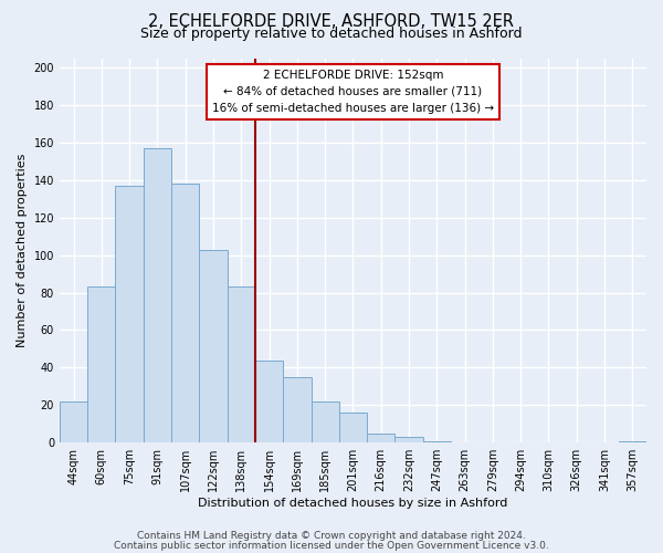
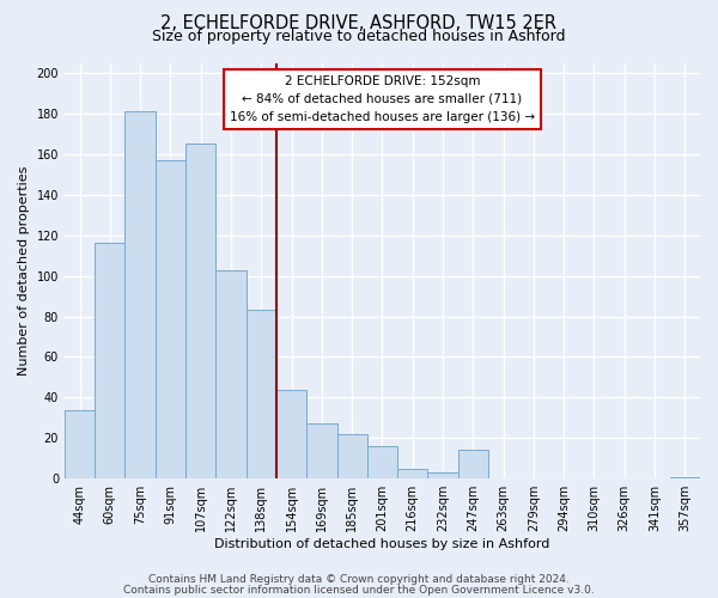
44sqm: 22 -> 34
60sqm: 83 -> 116
75sqm: 137 -> 181
107sqm: 138 -> 165
169sqm: 35 -> 27
247sqm: 1 -> 14
